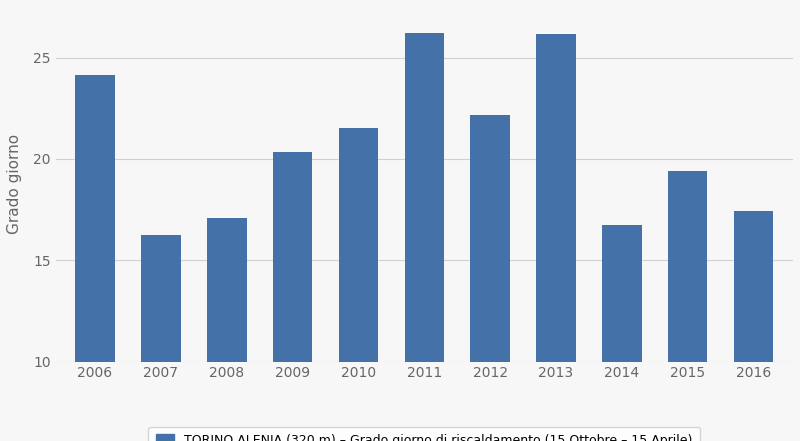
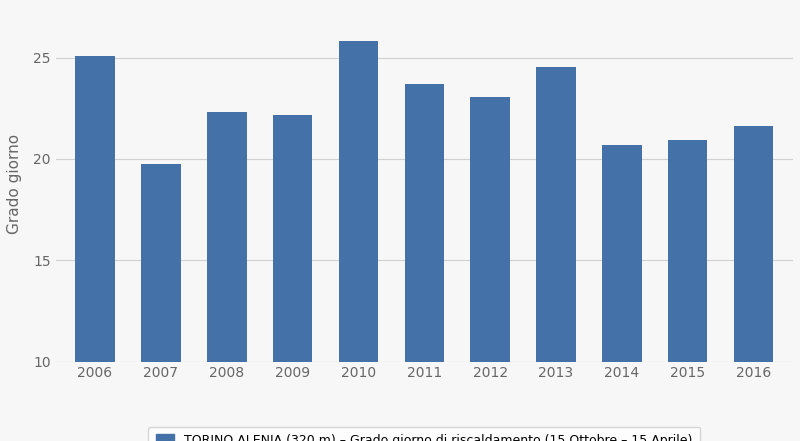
2006: 24.15 -> 25.10
2007: 16.25 -> 19.75
2008: 17.10 -> 22.30
2009: 20.35 -> 22.15
2010: 21.55 -> 25.80
2011: 26.20 -> 23.70
2012: 22.15 -> 23.05
2013: 26.15 -> 24.55
2014: 16.75 -> 20.70
2015: 19.40 -> 20.95
2016: 17.45 -> 21.65
